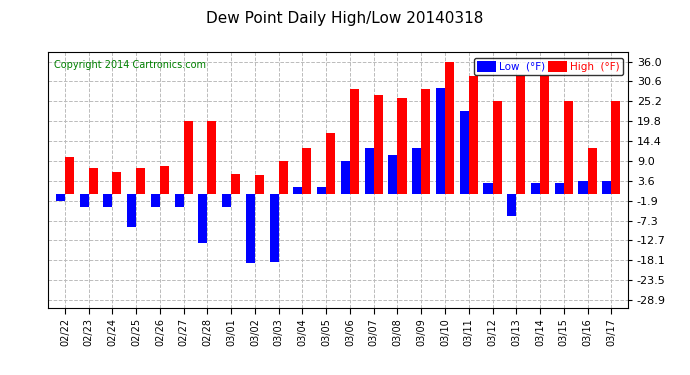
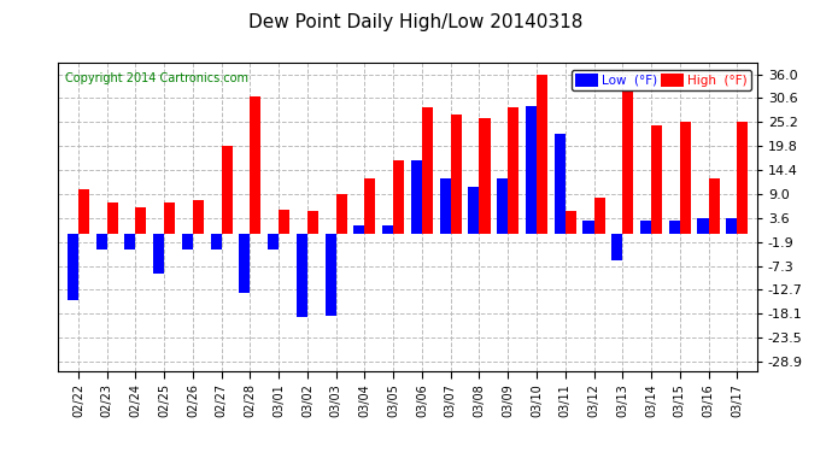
Low (°F)/02/22: -1.9 -> -15.0
High (°F)/02/28: 19.8 -> 31.0
Low (°F)/03/06: 9.0 -> 16.5
High (°F)/03/11: 32.0 -> 5.0
High (°F)/03/12: 25.2 -> 8.0
High (°F)/03/14: 32.0 -> 24.5
